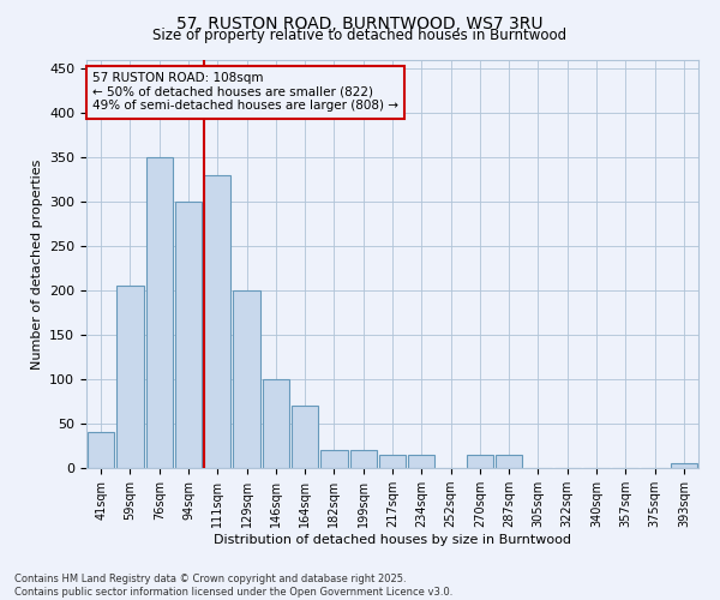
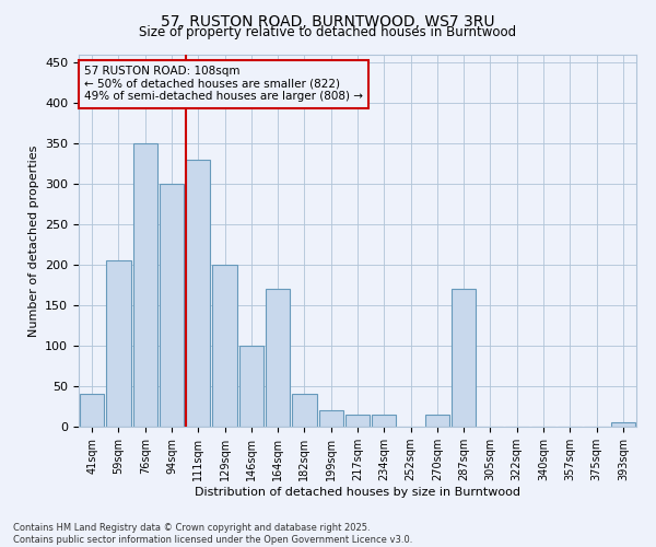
164sqm: 70 -> 170
182sqm: 20 -> 40
287sqm: 15 -> 170
